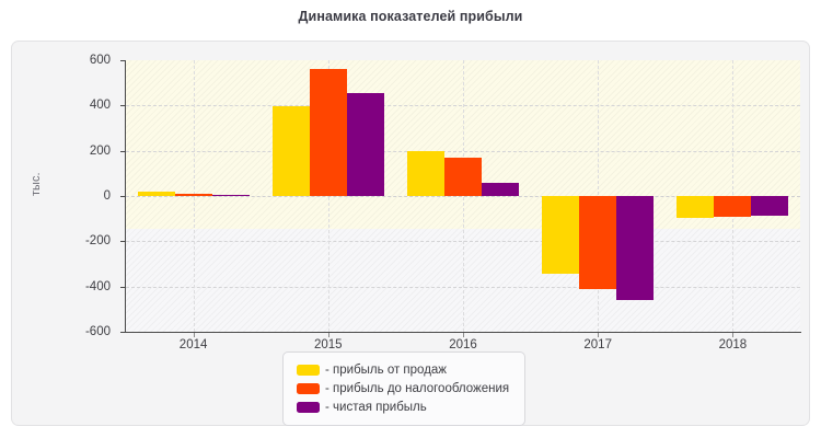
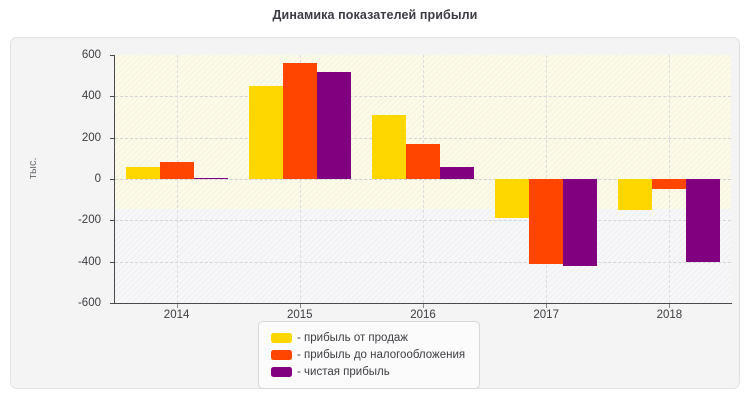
- прибыль от продаж/2014: 20 -> 60
- прибыль до налогообложения/2014: 10 -> 80
- прибыль от продаж/2015: 400 -> 450
- чистая прибыль/2015: 460 -> 520
- прибыль от продаж/2016: 200 -> 310
- прибыль от продаж/2017: -340 -> -190
- чистая прибыль/2017: -460 -> -420
- прибыль от продаж/2018: -100 -> -150
- прибыль до налогообложения/2018: -90 -> -50
- чистая прибыль/2018: -80 -> -400
